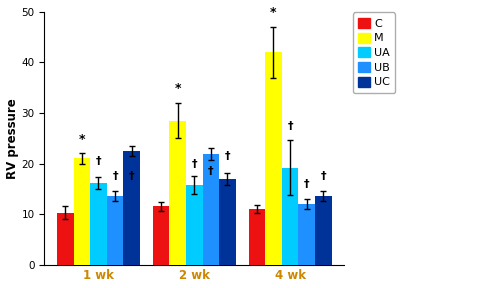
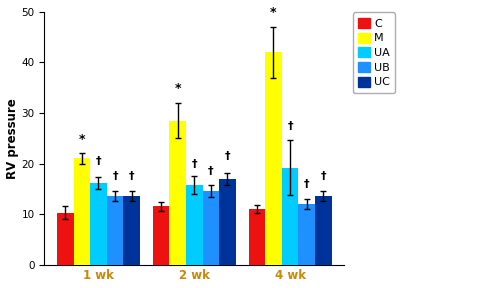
UC/1 wk: 22.4 -> 13.5
UB/2 wk: 21.8 -> 14.5
